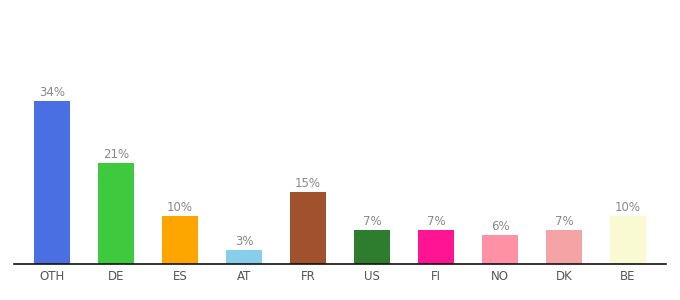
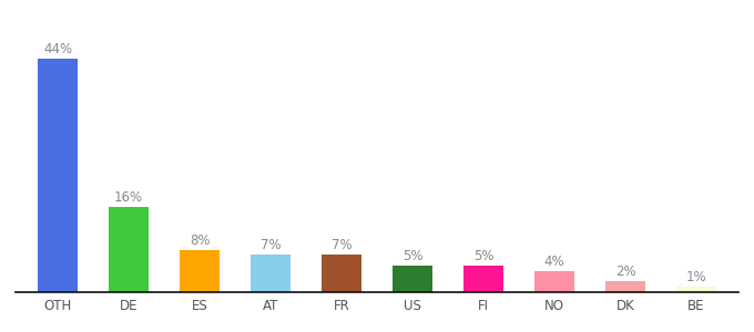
OTH: 34% -> 44%
DE: 21% -> 16%
ES: 10% -> 8%
AT: 3% -> 7%
FR: 15% -> 7%
US: 7% -> 5%
FI: 7% -> 5%
NO: 6% -> 4%
DK: 7% -> 2%
BE: 10% -> 1%
